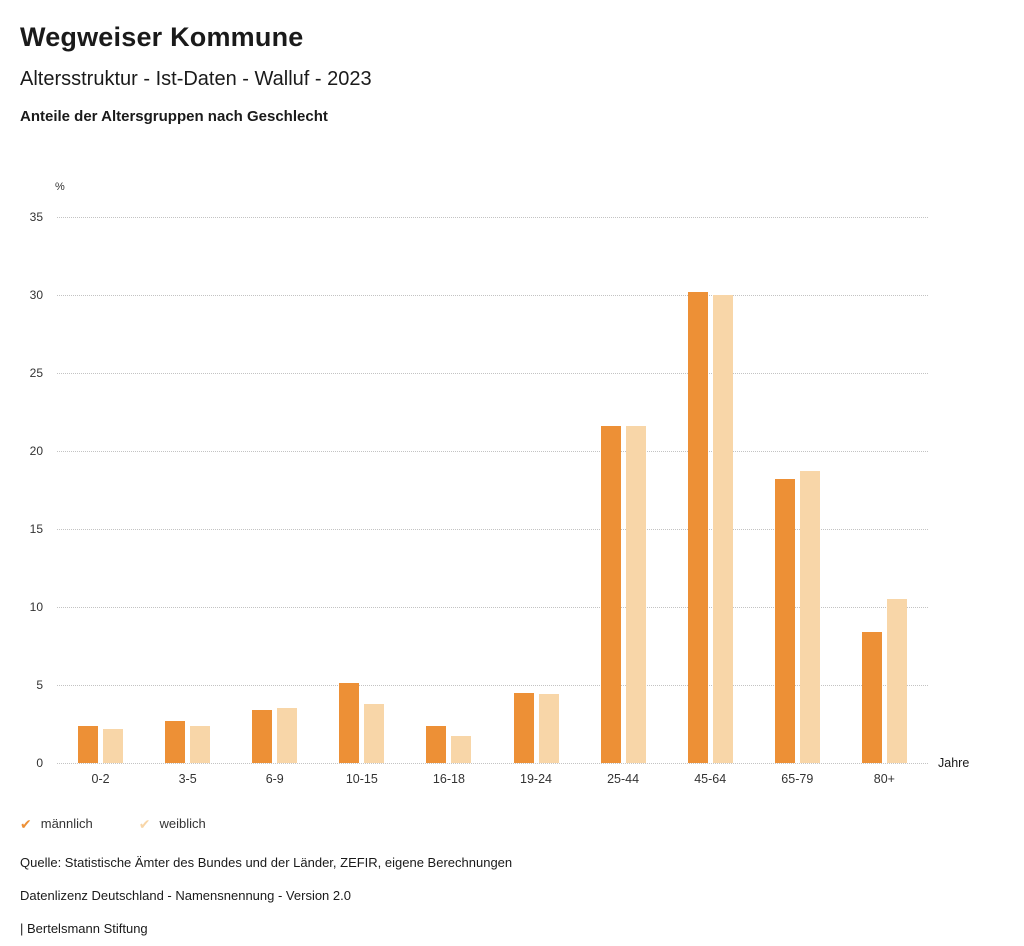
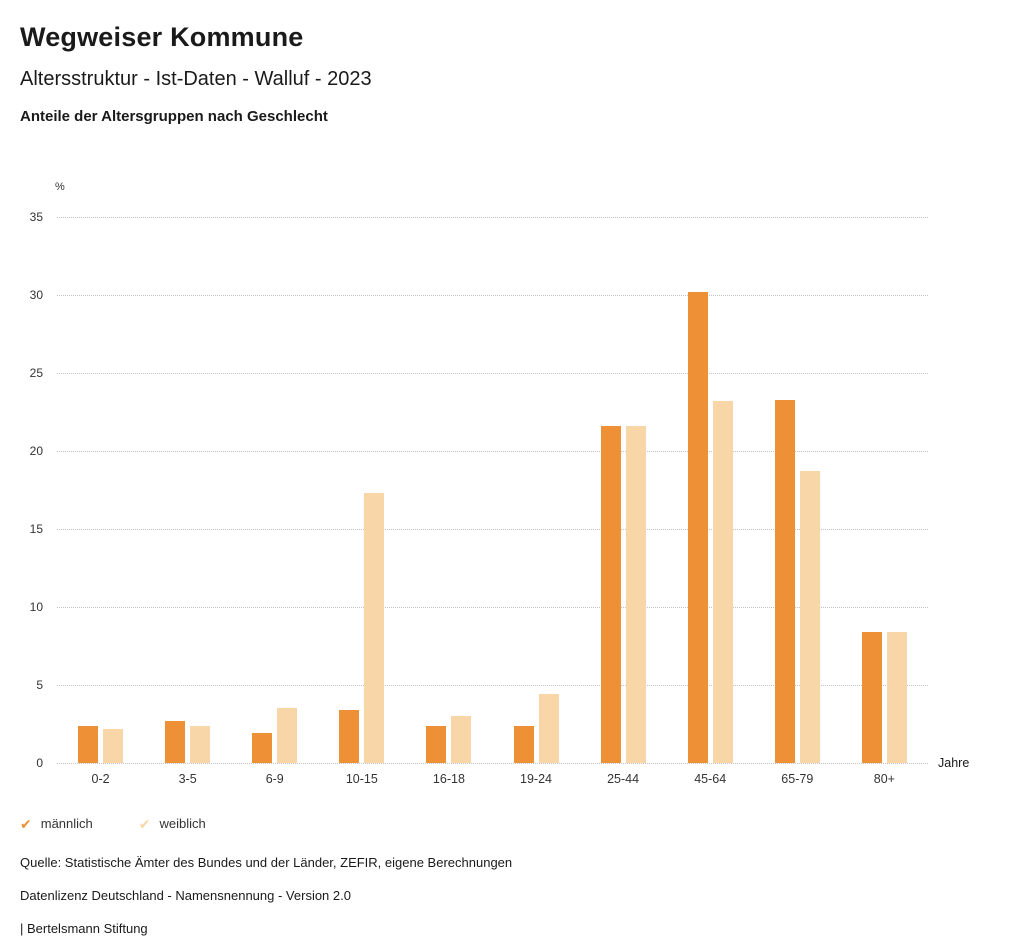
männlich/6-9: 3.4 -> 1.9
männlich/10-15: 5.1 -> 3.4
weiblich/10-15: 3.8 -> 17.3
weiblich/16-18: 1.7 -> 3.0
männlich/19-24: 4.5 -> 2.4
weiblich/45-64: 30.0 -> 23.2
männlich/65-79: 18.2 -> 23.3
weiblich/80+: 10.5 -> 8.4
